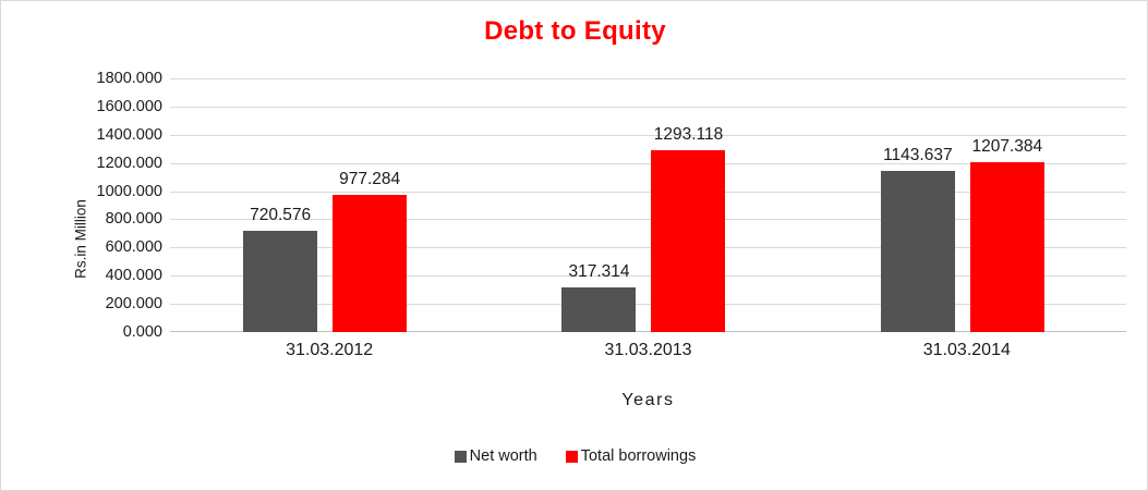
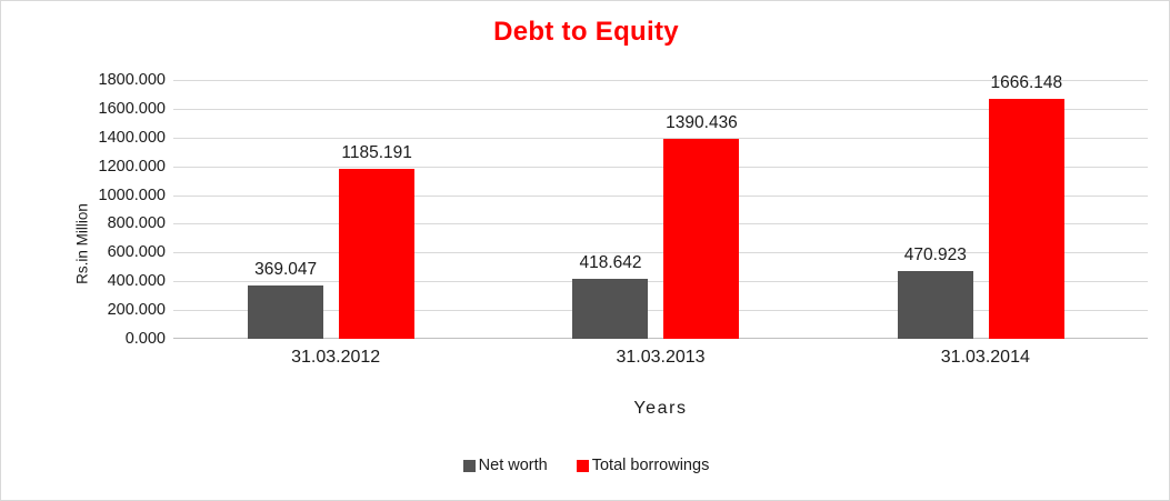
Net worth/31.03.2012: 720.576 -> 369.047
Total borrowings/31.03.2012: 977.284 -> 1185.191
Net worth/31.03.2013: 317.314 -> 418.642
Total borrowings/31.03.2013: 1293.118 -> 1390.436
Net worth/31.03.2014: 1143.637 -> 470.923
Total borrowings/31.03.2014: 1207.384 -> 1666.148
